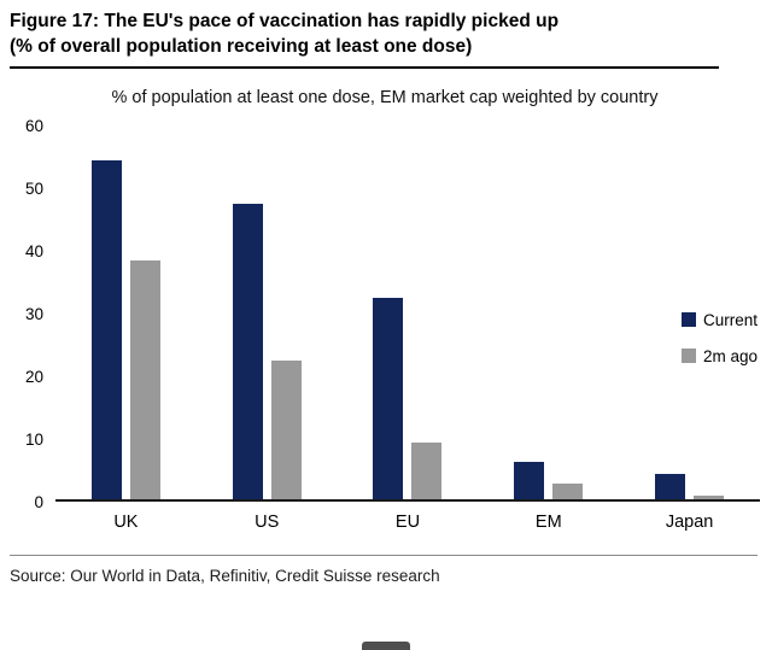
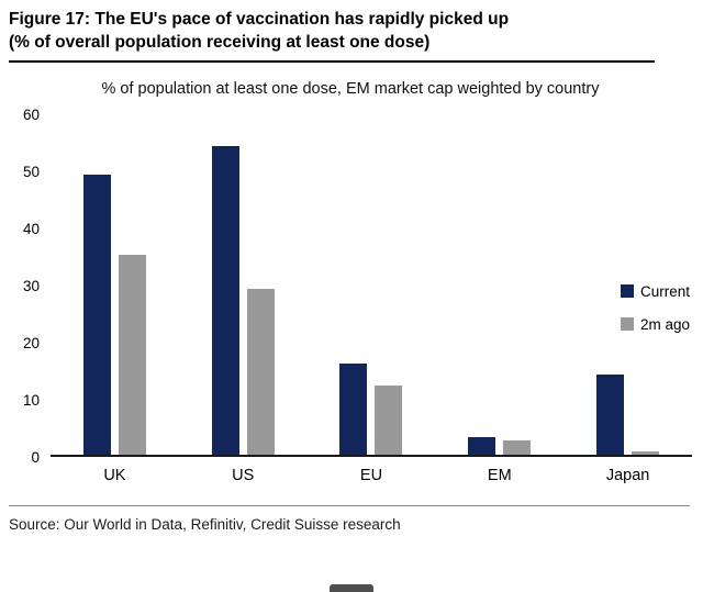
Current/UK: 54 -> 49
2m ago/UK: 38 -> 35
Current/US: 47 -> 54
2m ago/US: 22 -> 29
Current/EU: 32 -> 16
2m ago/EU: 9 -> 12
Current/EM: 6 -> 3
Current/Japan: 4 -> 14
